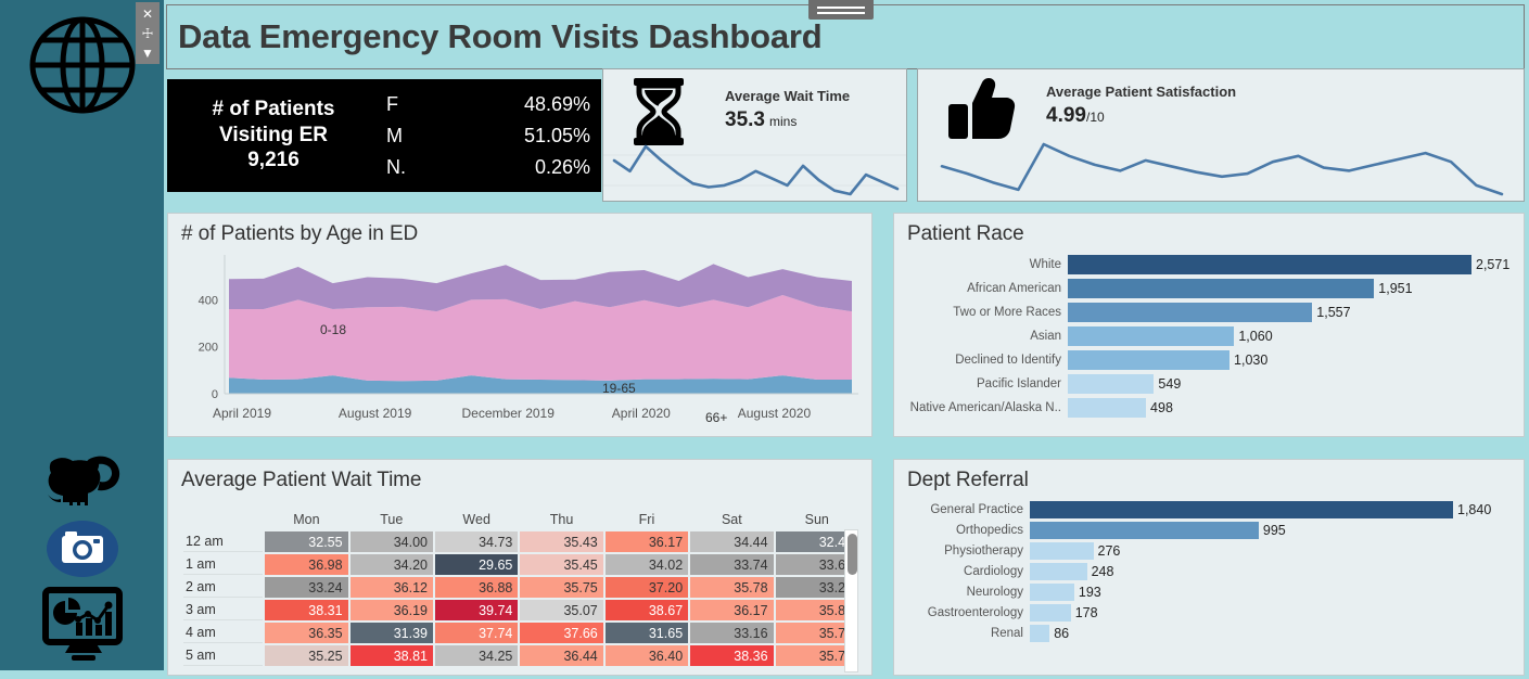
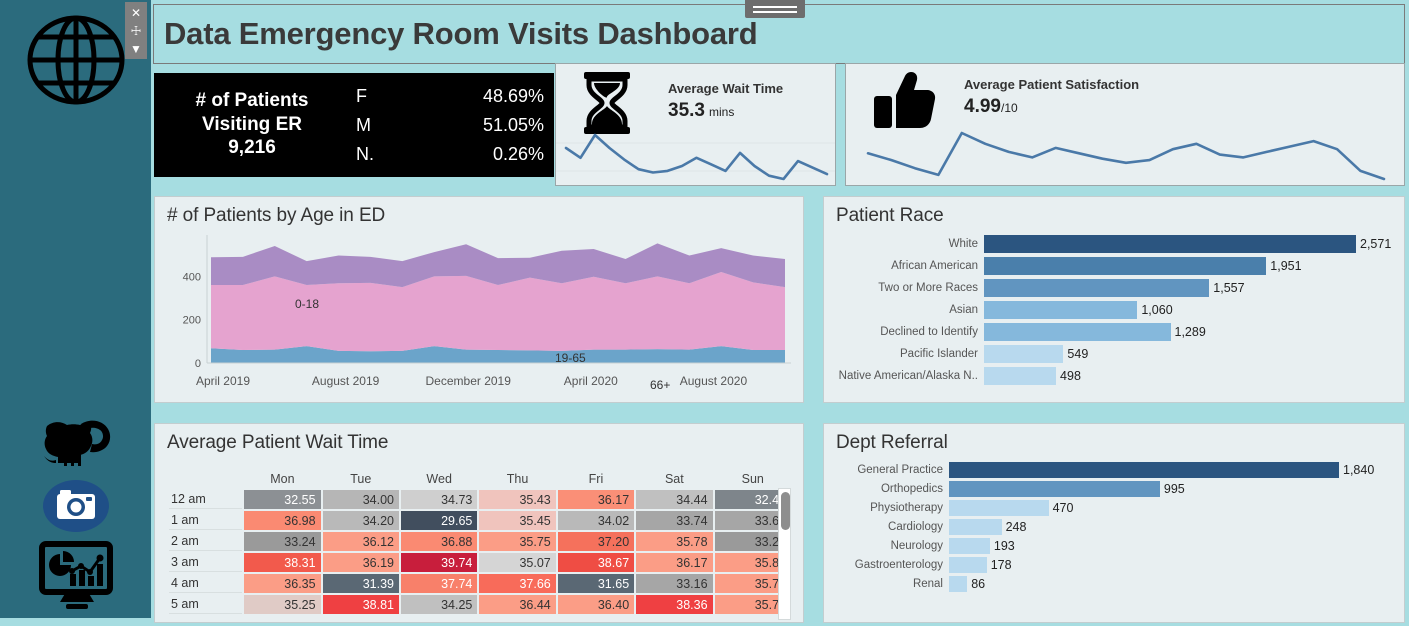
Patient Race/Declined to Identify: 1,030 -> 1,289
Dept Referral/Physiotherapy: 276 -> 470
